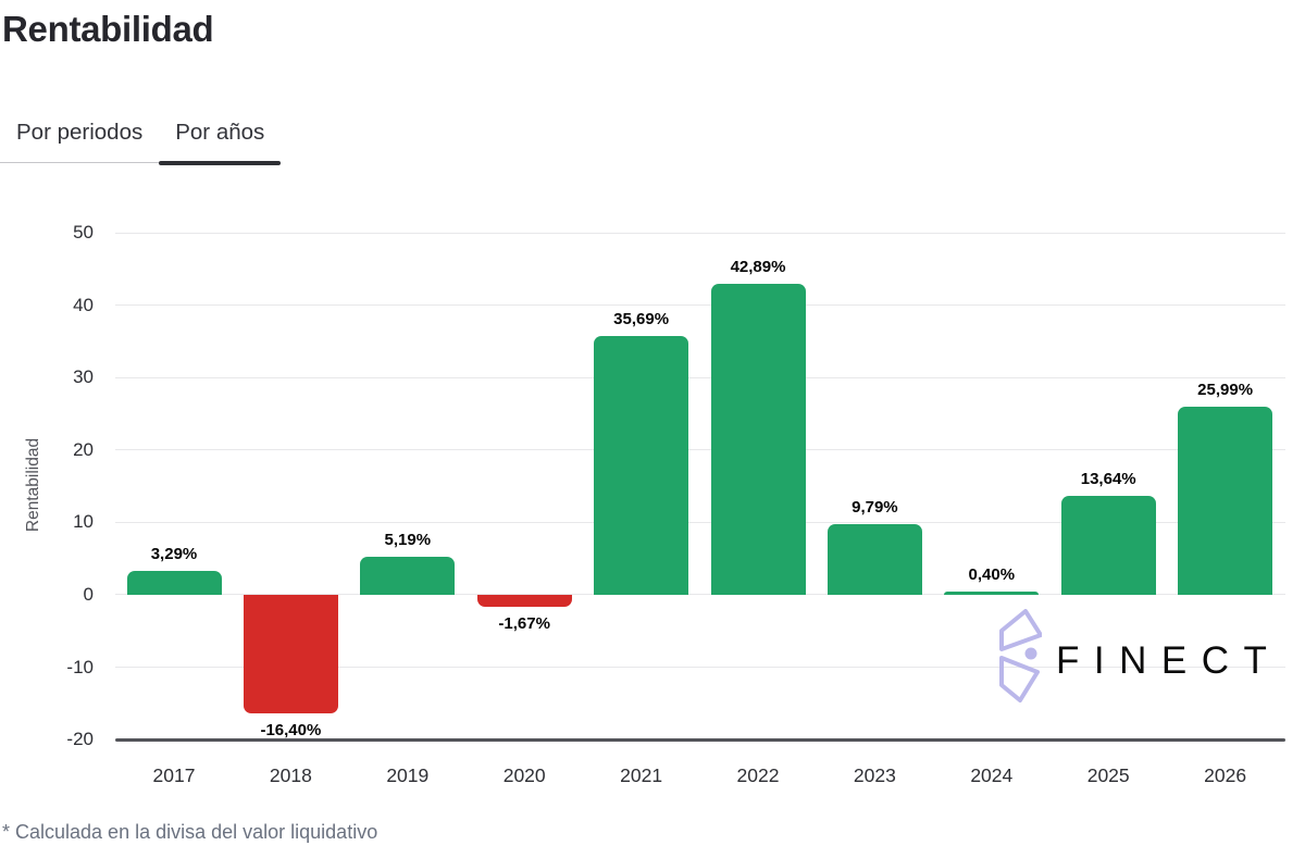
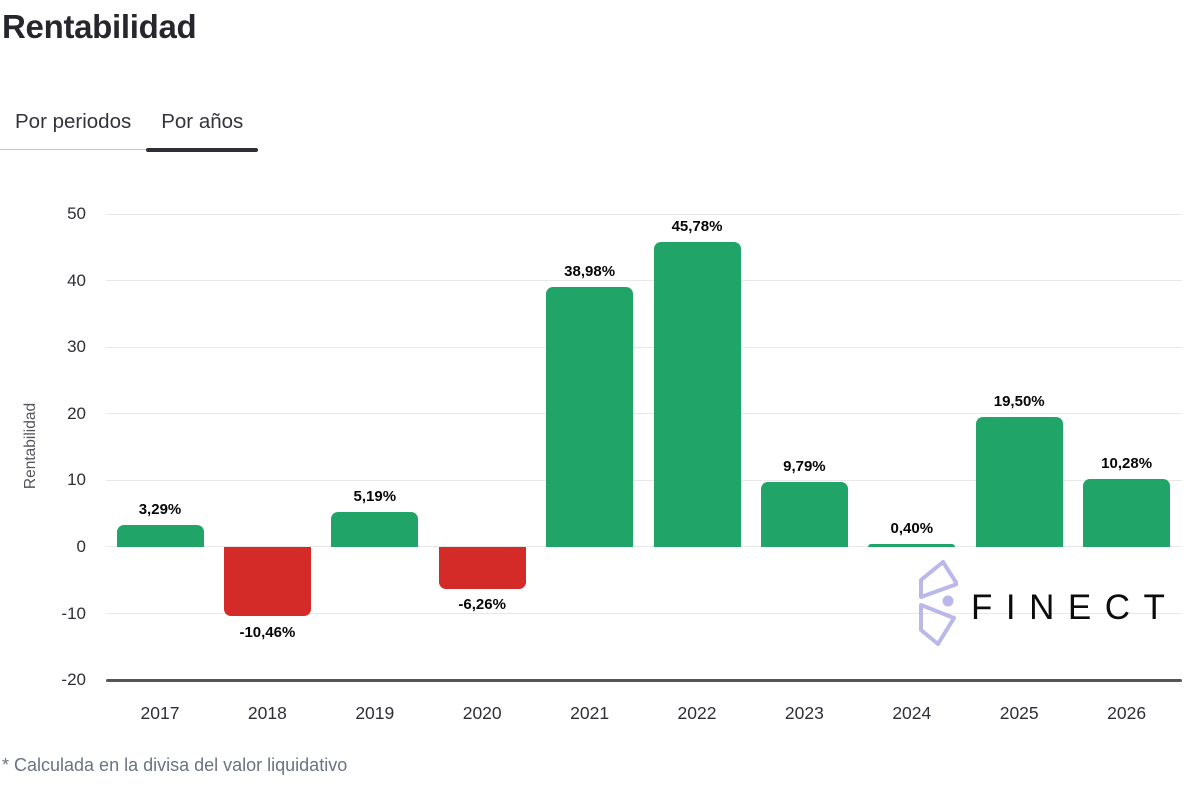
2018: -16,40% -> -10,46%
2020: -1,67% -> -6,26%
2021: 35,69% -> 38,98%
2022: 42,89% -> 45,78%
2025: 13,64% -> 19,50%
2026: 25,99% -> 10,28%
